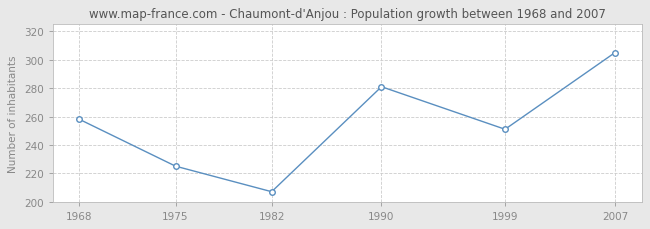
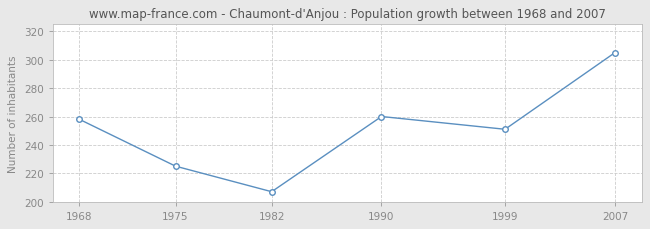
1990: 281 -> 260
